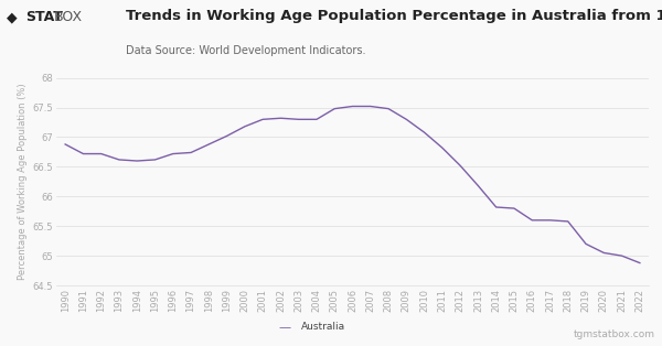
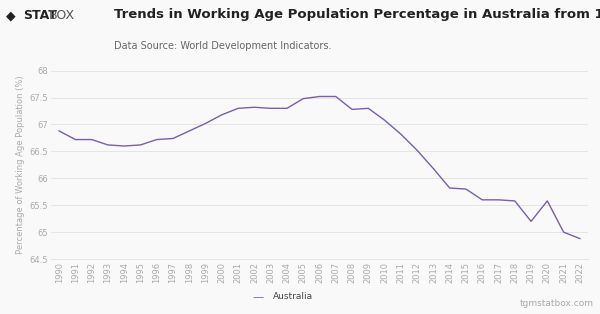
2008: 67.48 -> 67.28
2020: 65.05 -> 65.58
